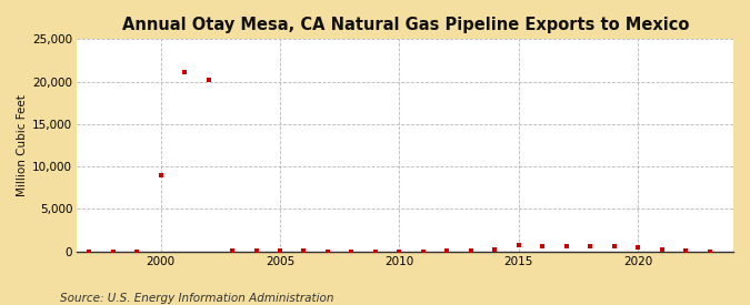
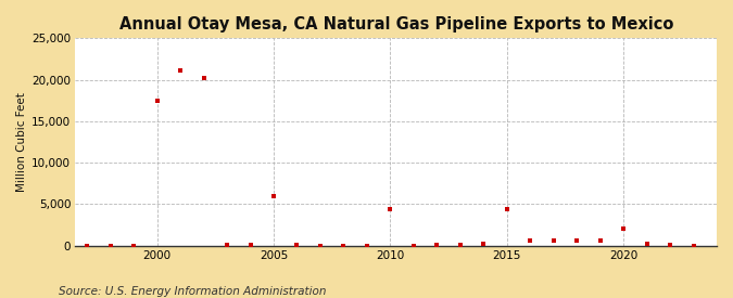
2000: 9,000 -> 17,400
2005: 100 -> 6,000
2010: 0 -> 4,400
2015: 700 -> 4,400
2020: 500 -> 2,000
